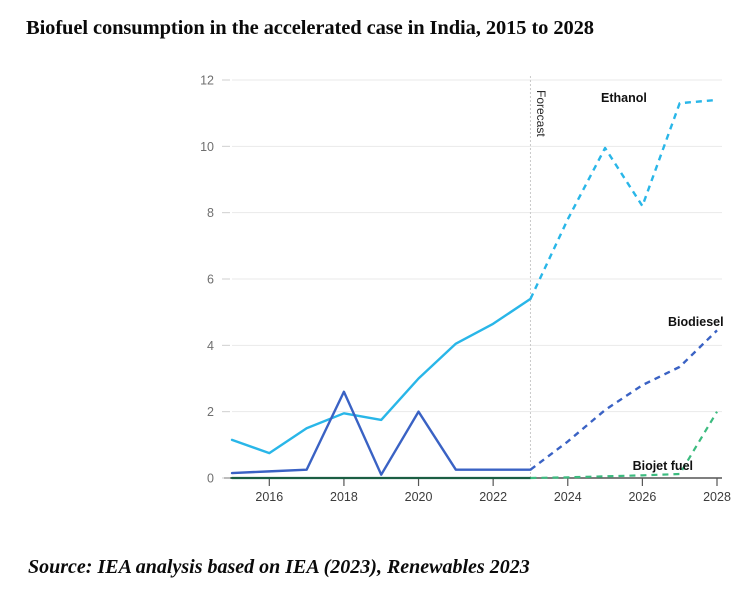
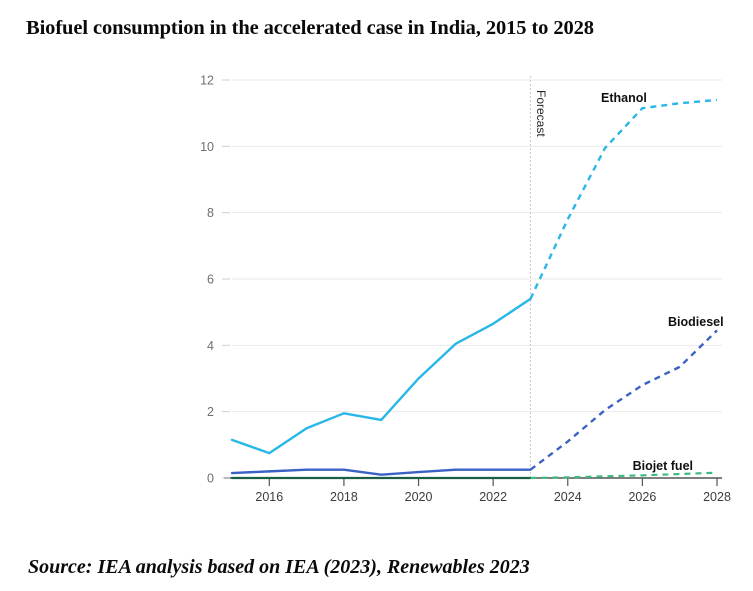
Biodiesel/2018: 2.6 -> 0.2
Biodiesel/2020: 2.0 -> 0.2
Ethanol/2026: 8.2 -> 11.2
Biojet fuel/2028: 2.0 -> 0.2
